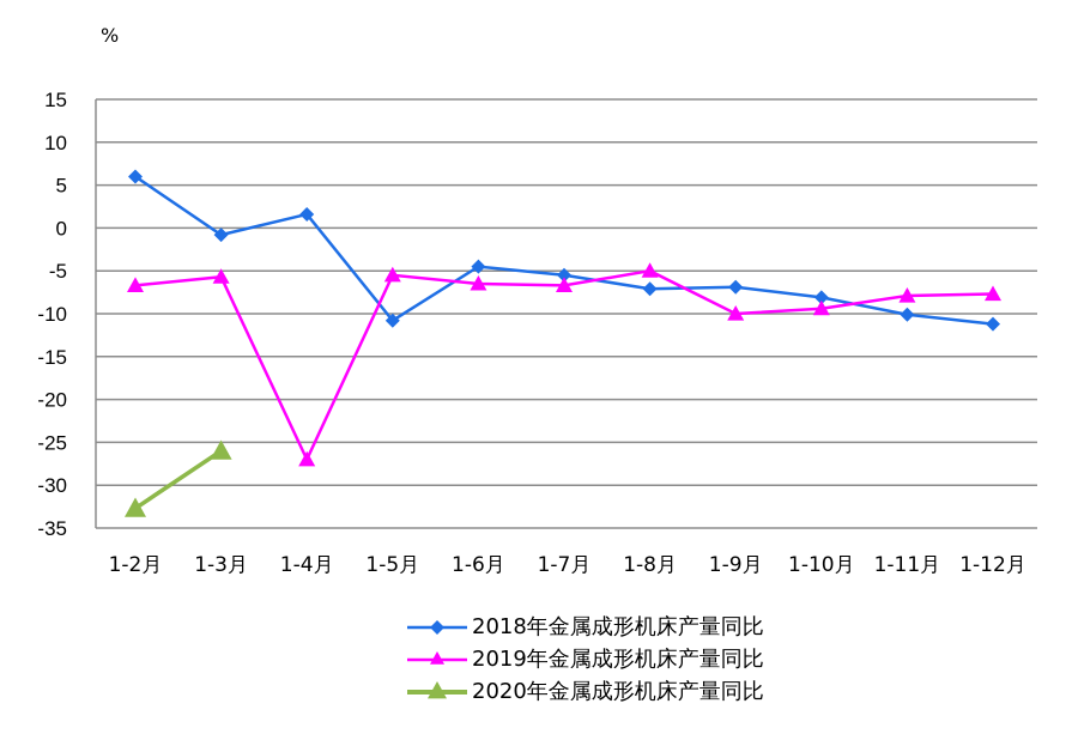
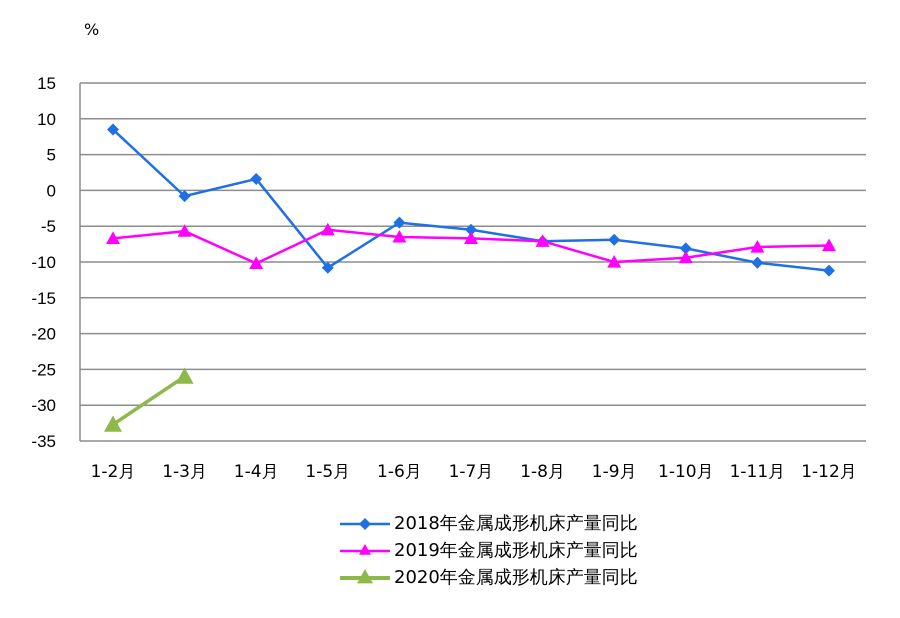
2018年金属成形机床产量同比/1-2月: 6 -> 8
2019年金属成形机床产量同比/1-4月: -27 -> -10
2019年金属成形机床产量同比/1-8月: -5 -> -7
